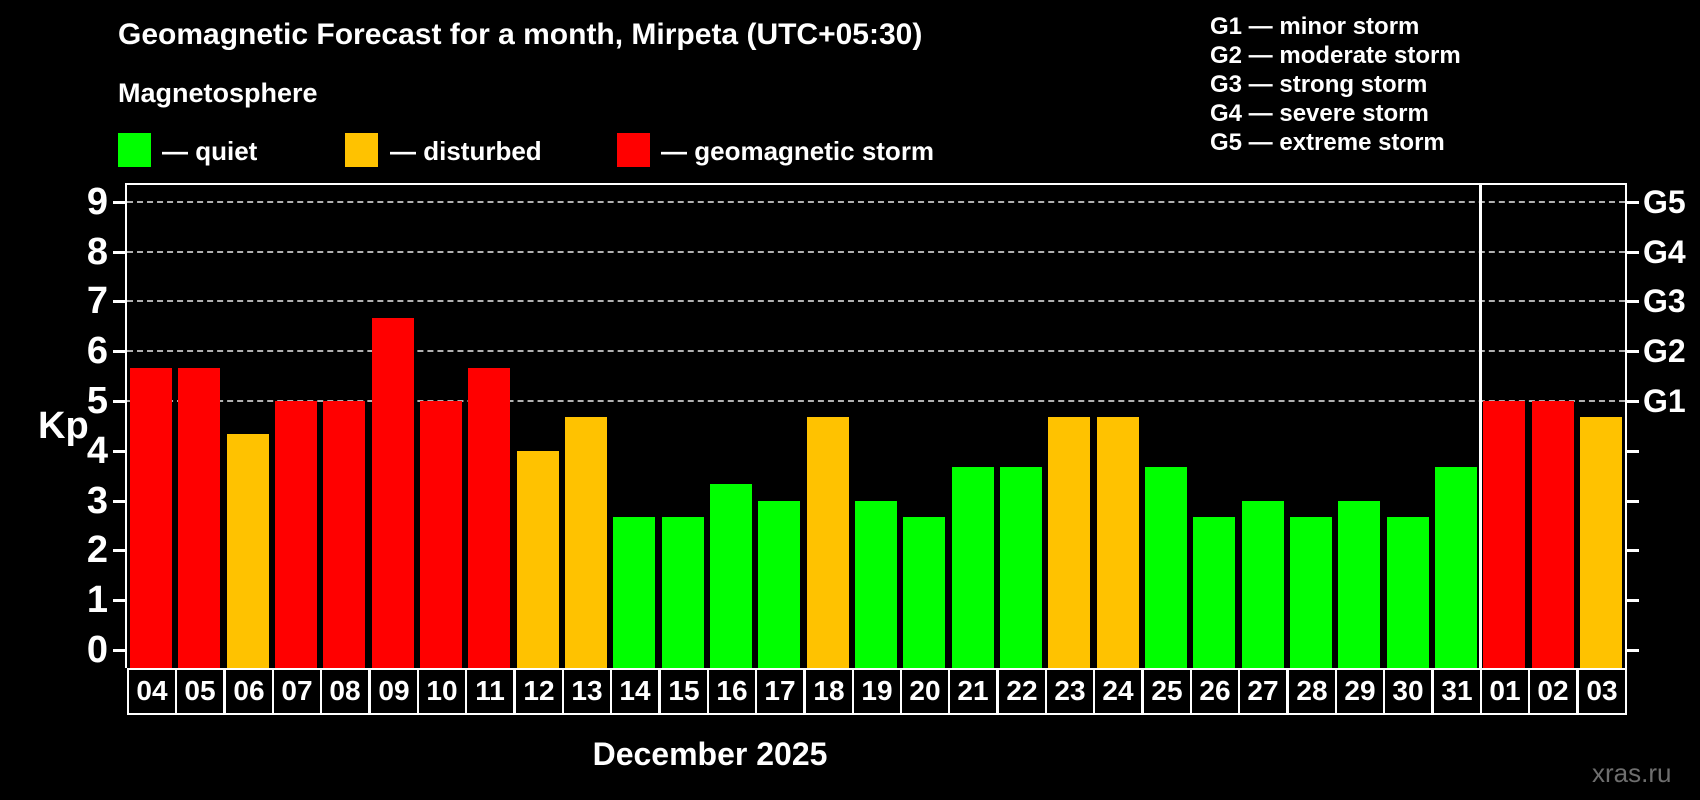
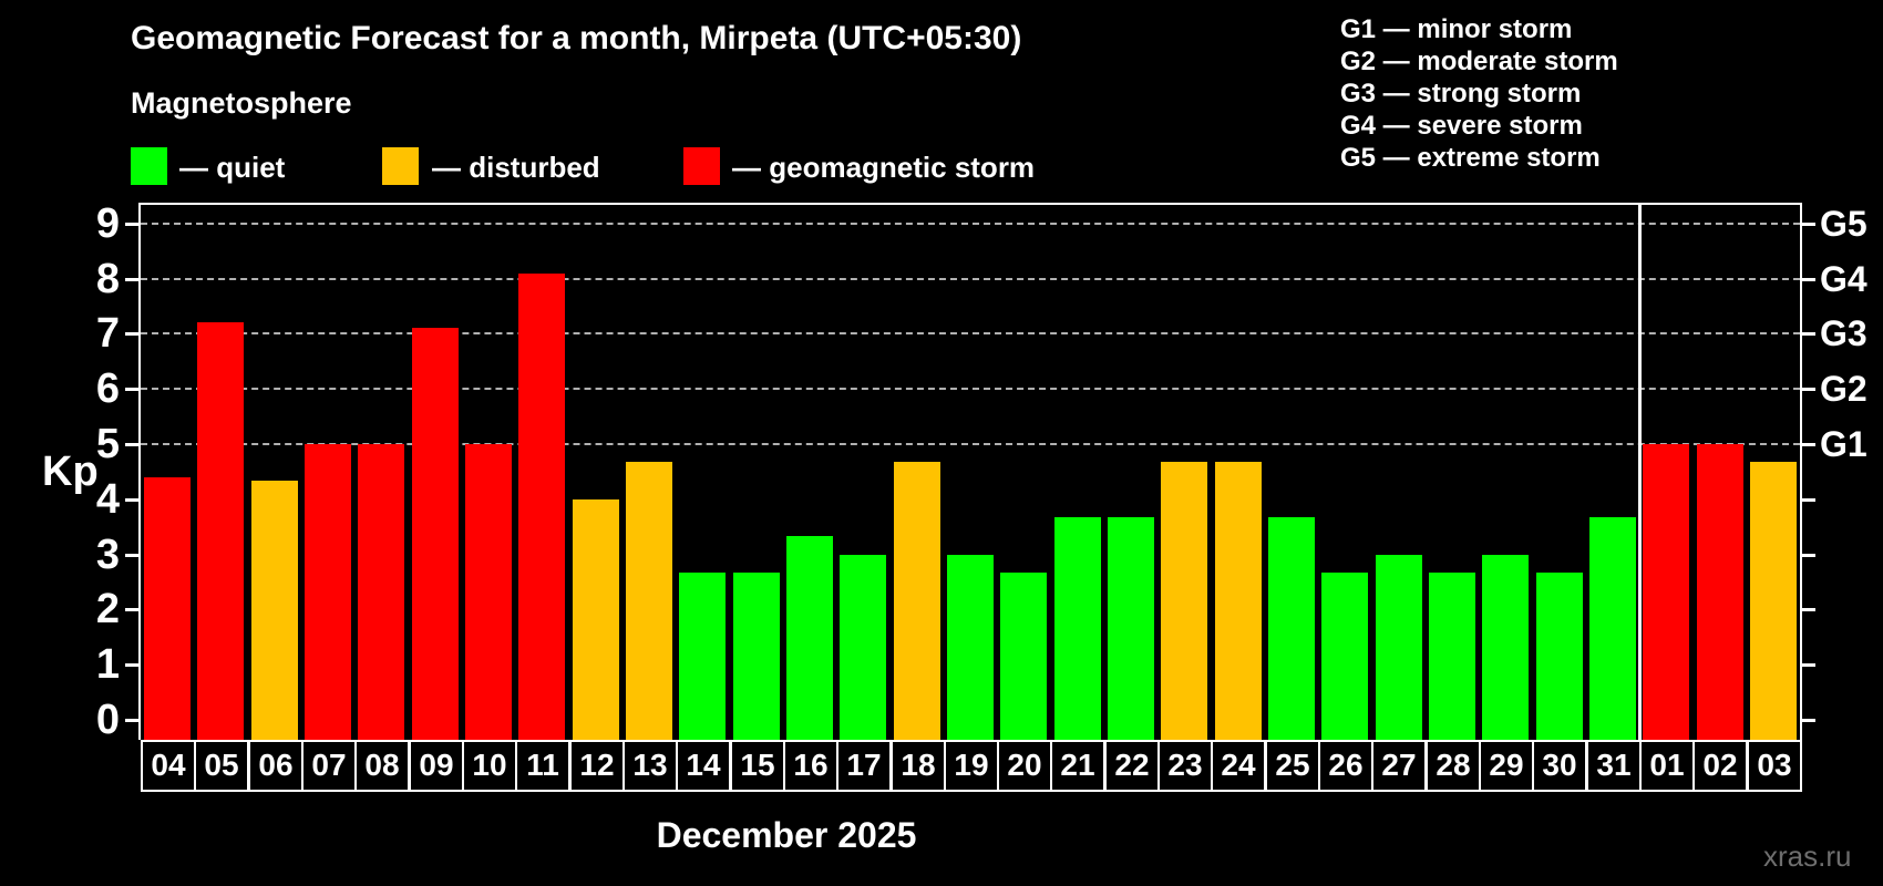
04: 5.7 -> 4.4
05: 5.7 -> 7.2
09: 6.7 -> 7.1
11: 5.7 -> 8.1
